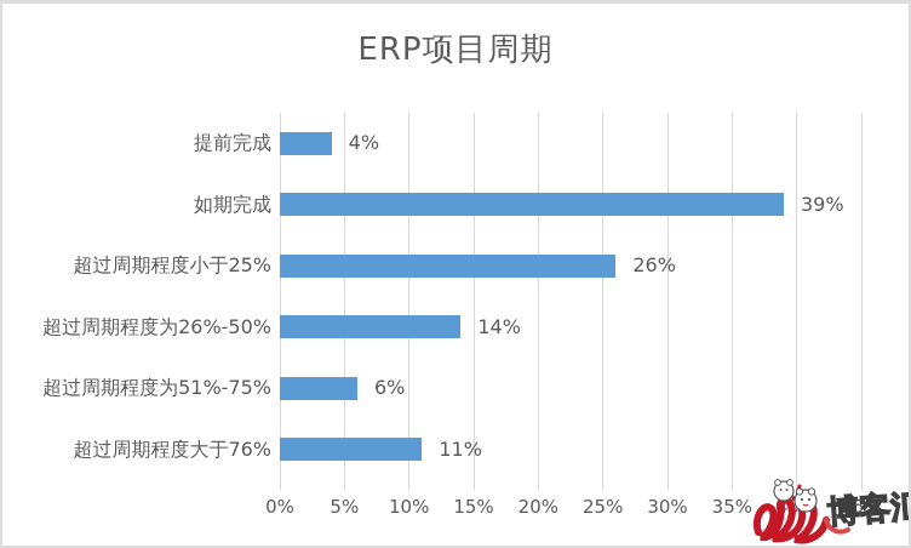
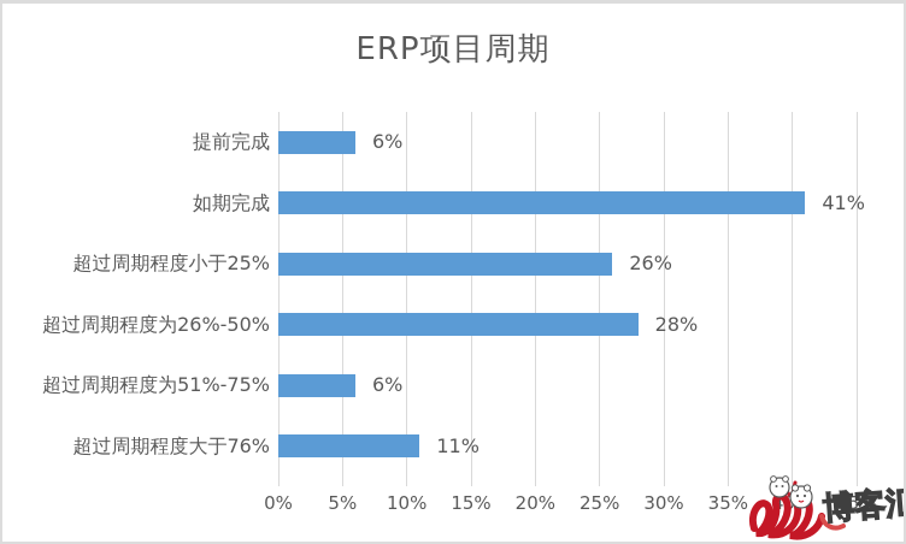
提前完成: 4% -> 6%
如期完成: 39% -> 41%
超过周期程度为26%-50%: 14% -> 28%
